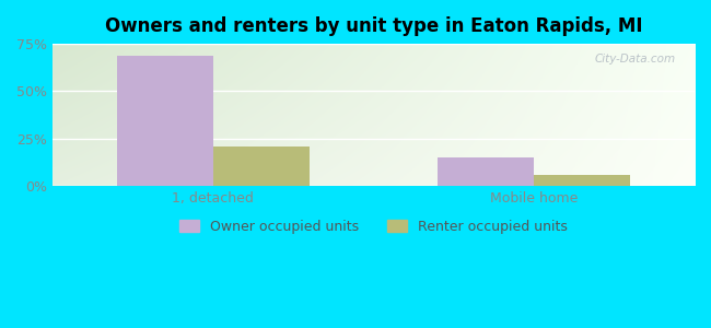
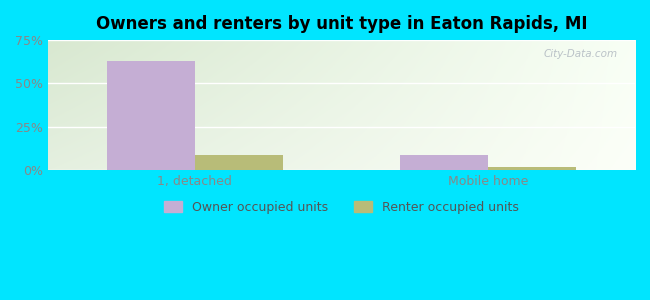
Owner occupied units/1, detached: 69% -> 63%
Renter occupied units/1, detached: 21% -> 9%
Owner occupied units/Mobile home: 15% -> 9%
Renter occupied units/Mobile home: 6% -> 2%
